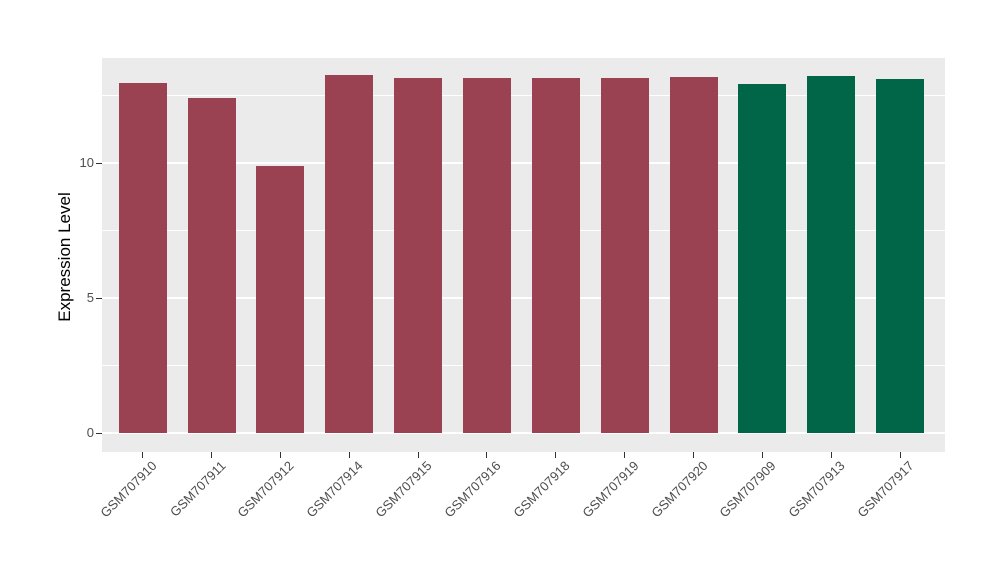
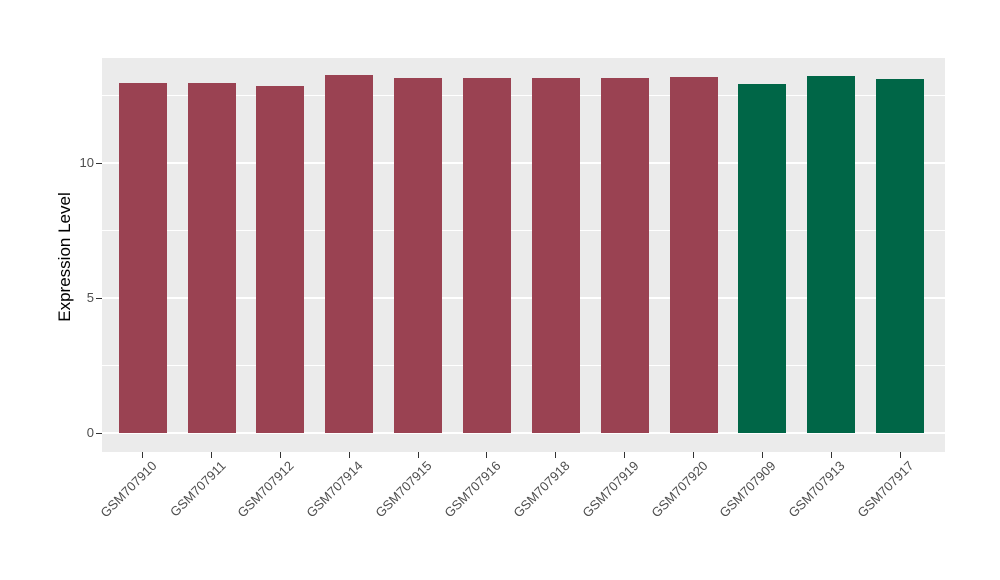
GSM707911: 12.4 -> 13.0
GSM707912: 9.9 -> 12.8
